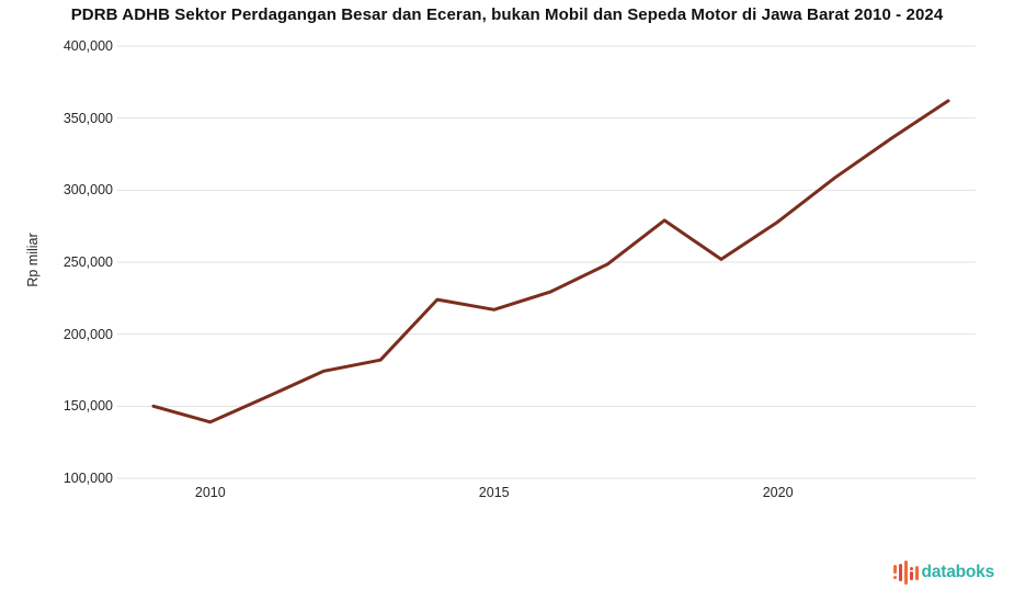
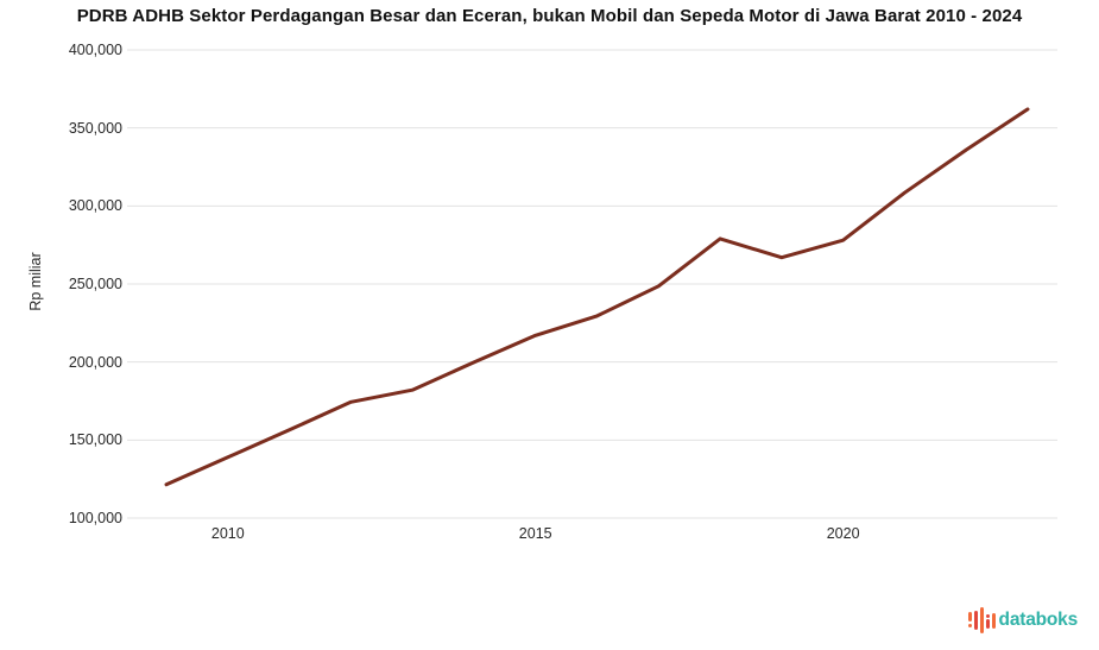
2010: 150000 -> 122000
2015: 224000 -> 200000
2020: 252000 -> 267000
